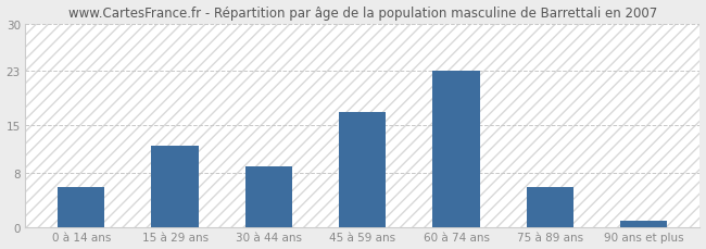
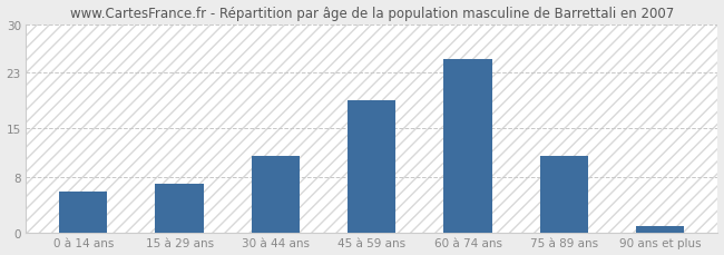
15 à 29 ans: 12 -> 7
30 à 44 ans: 9 -> 11
45 à 59 ans: 17 -> 19
60 à 74 ans: 23 -> 25
75 à 89 ans: 6 -> 11
